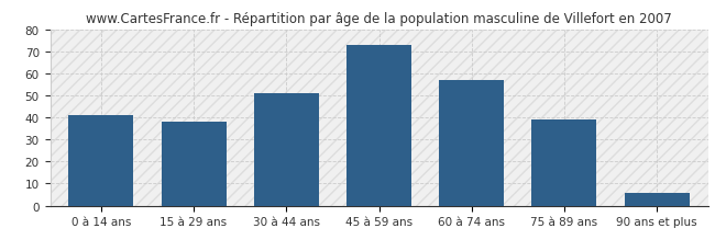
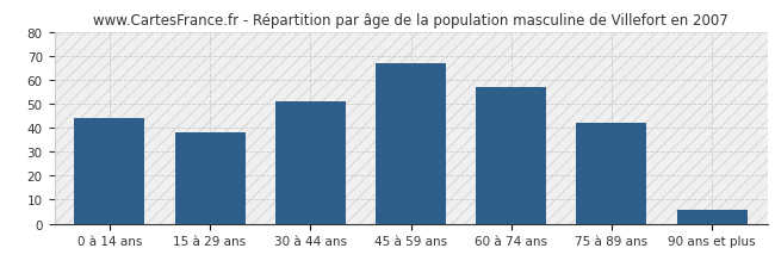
0 à 14 ans: 41 -> 44
45 à 59 ans: 73 -> 67
75 à 89 ans: 39 -> 42
